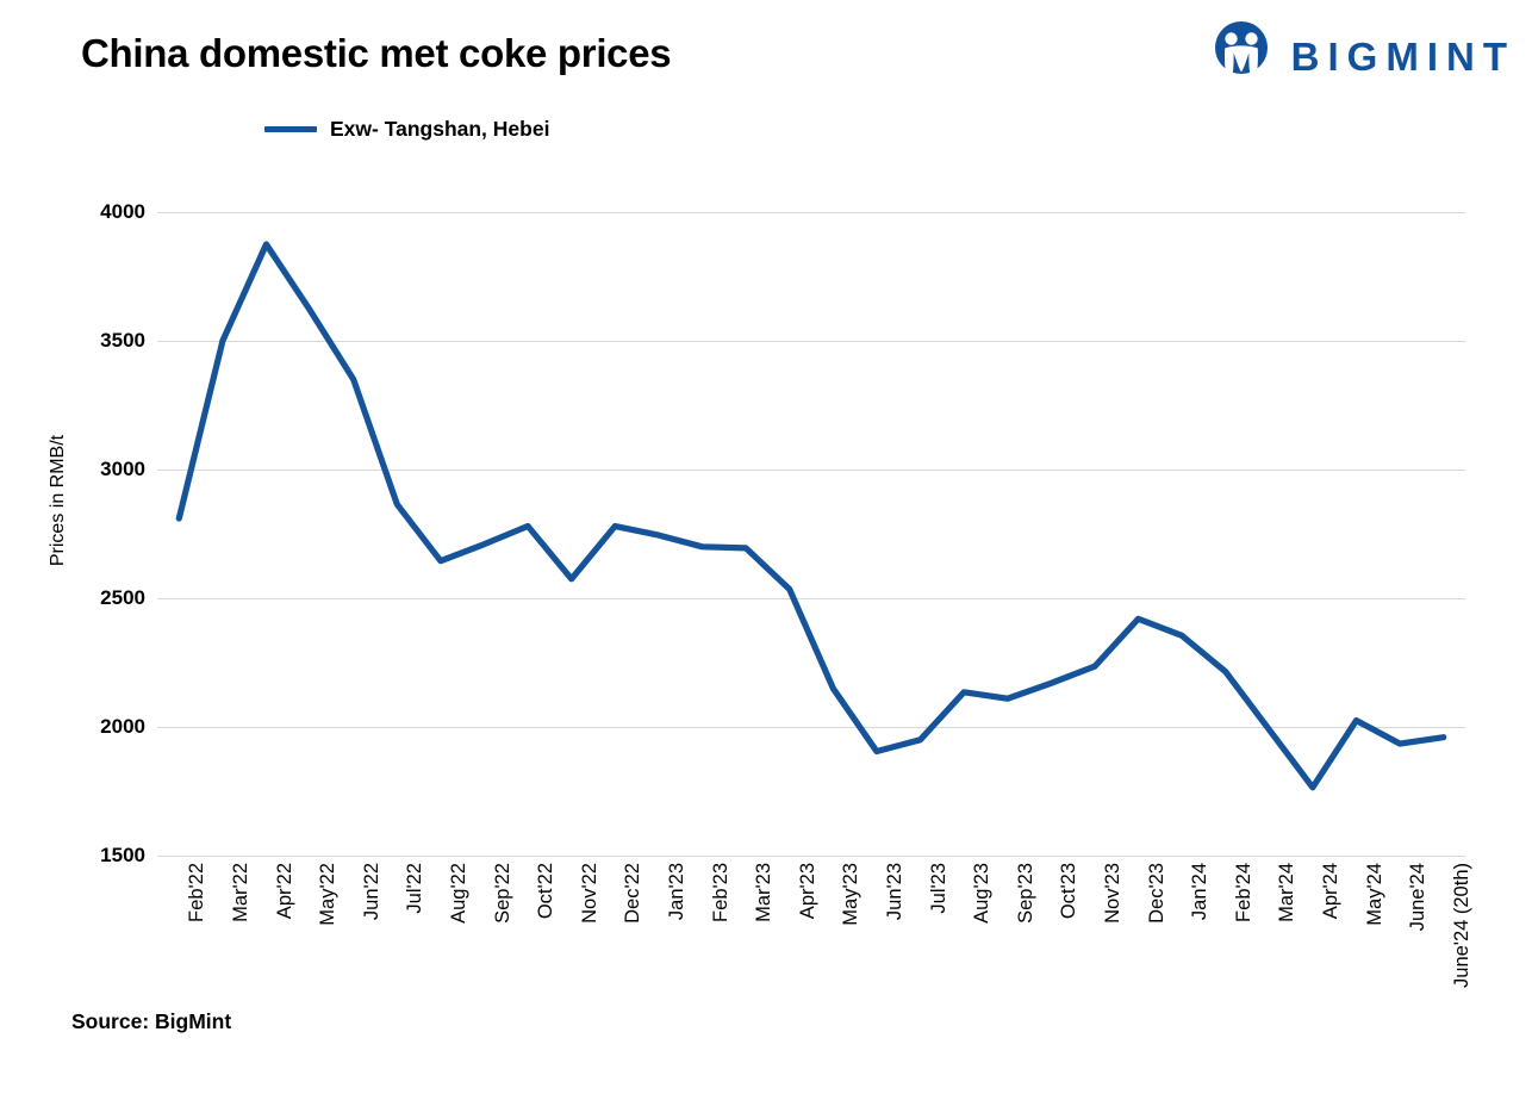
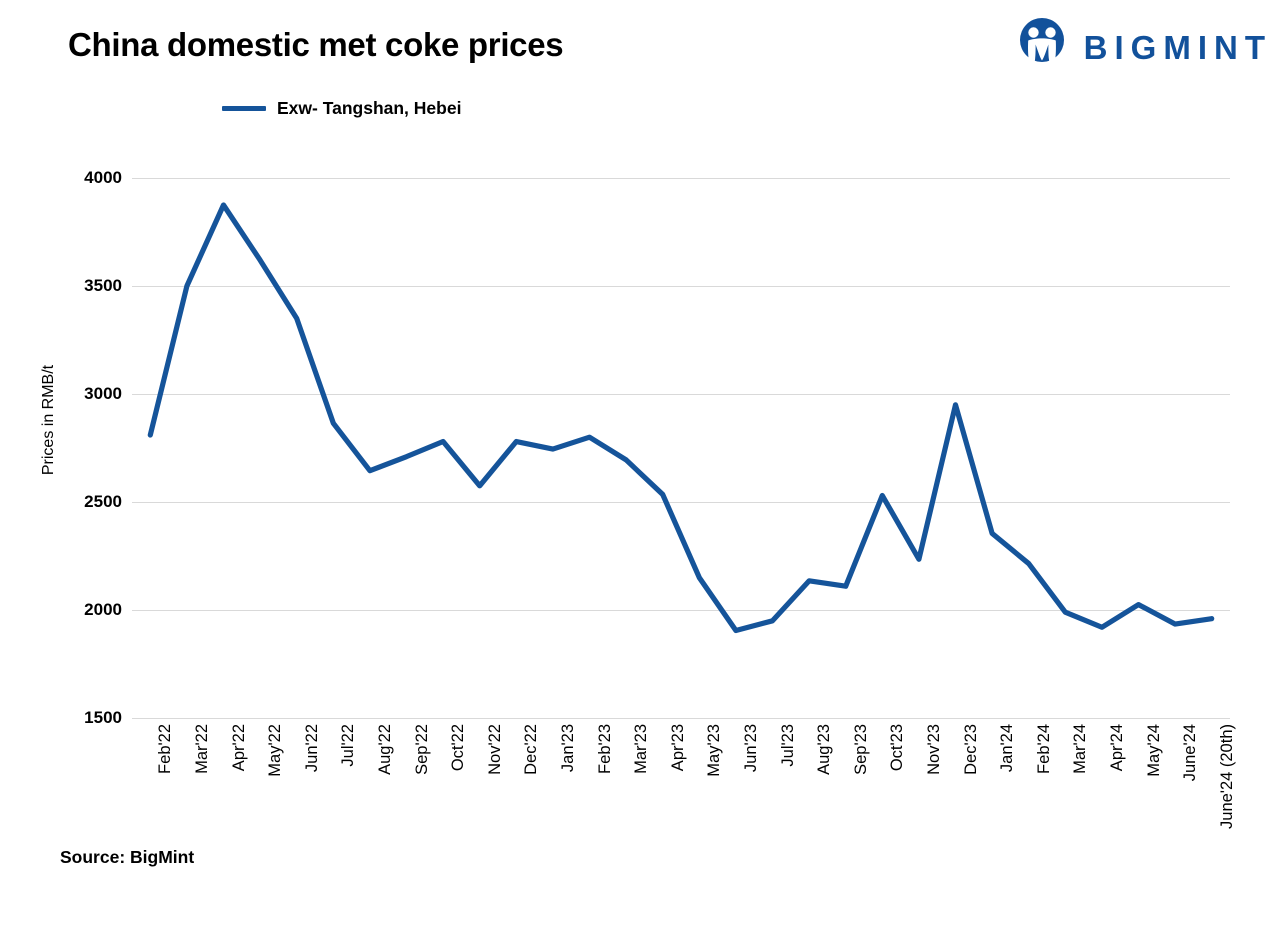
Feb'23: 2700 -> 2800
Oct'23: 2170 -> 2530
Dec'23: 2420 -> 2950
Apr'24: 1760 -> 1920
